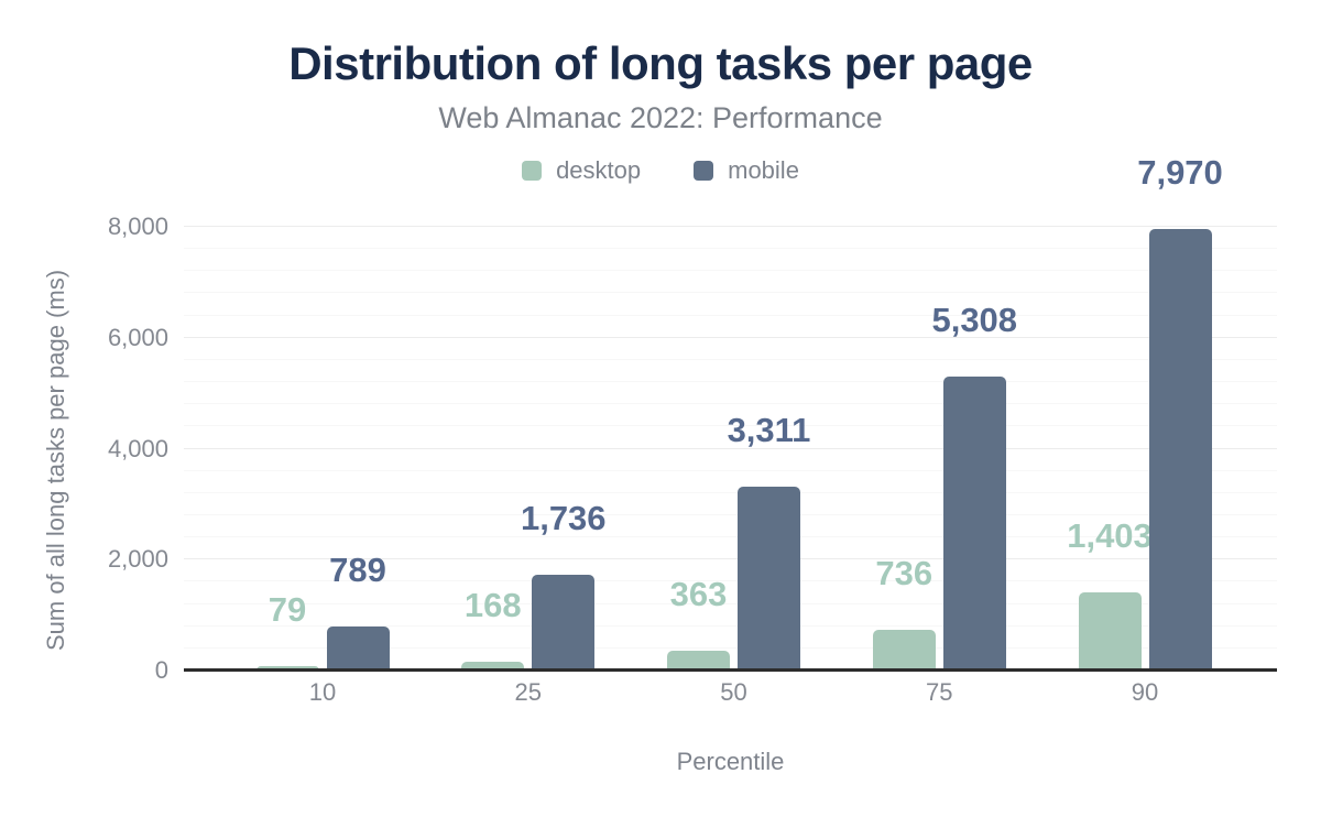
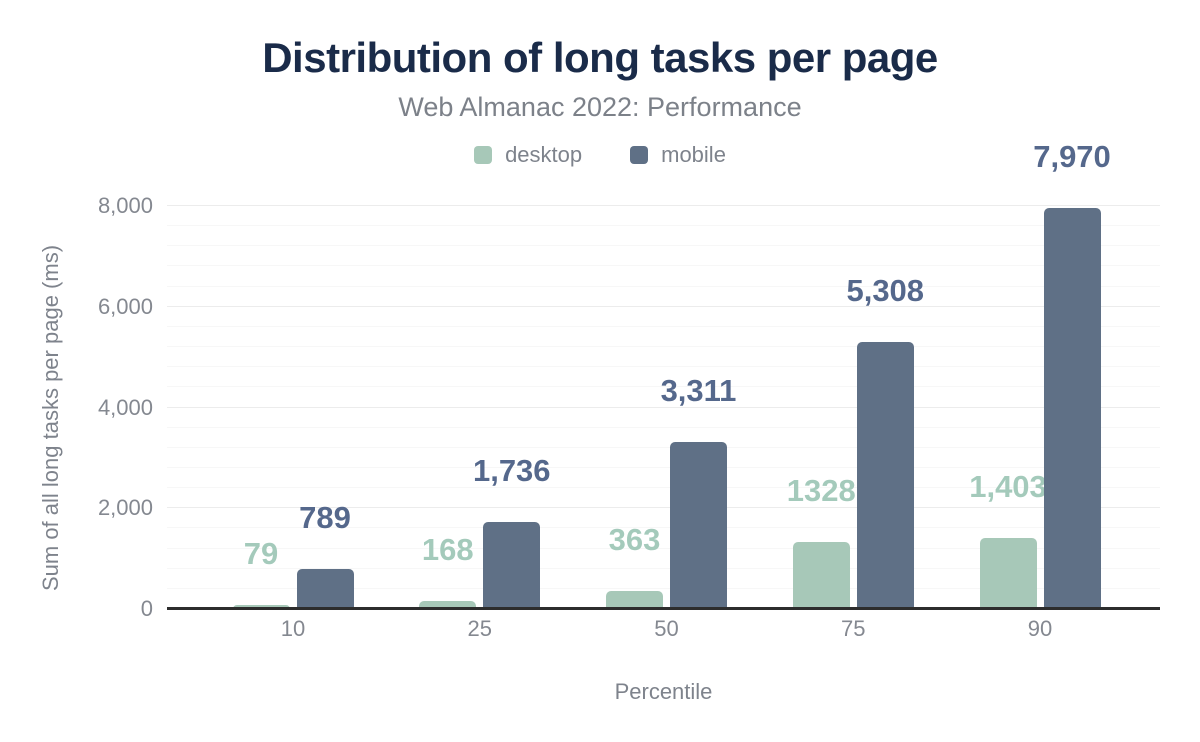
desktop/75: 736 -> 1328
